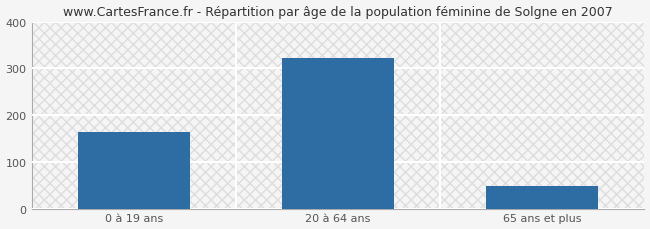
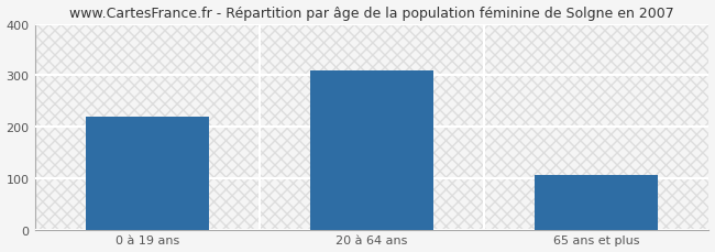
0 à 19 ans: 163 -> 220
20 à 64 ans: 322 -> 310
65 ans et plus: 48 -> 105
